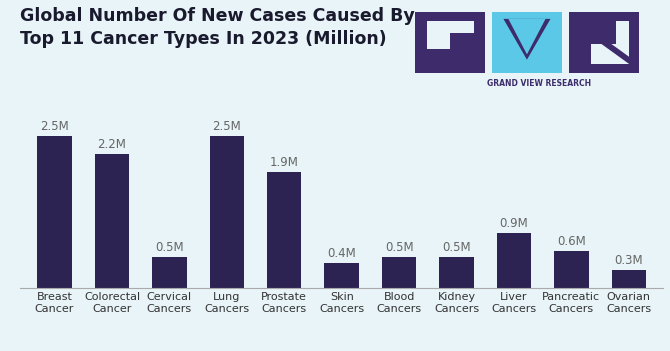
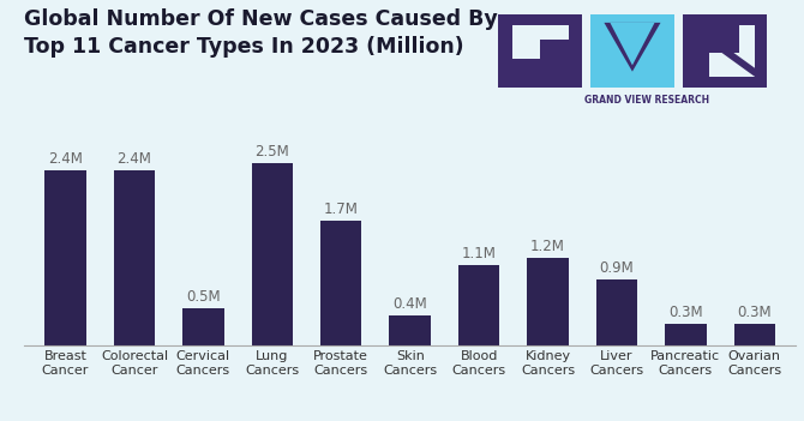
Breast Cancer: 2.5M -> 2.4M
Colorectal Cancer: 2.2M -> 2.4M
Prostate Cancers: 1.9M -> 1.7M
Blood Cancers: 0.5M -> 1.1M
Kidney Cancers: 0.5M -> 1.2M
Pancreatic Cancers: 0.6M -> 0.3M
